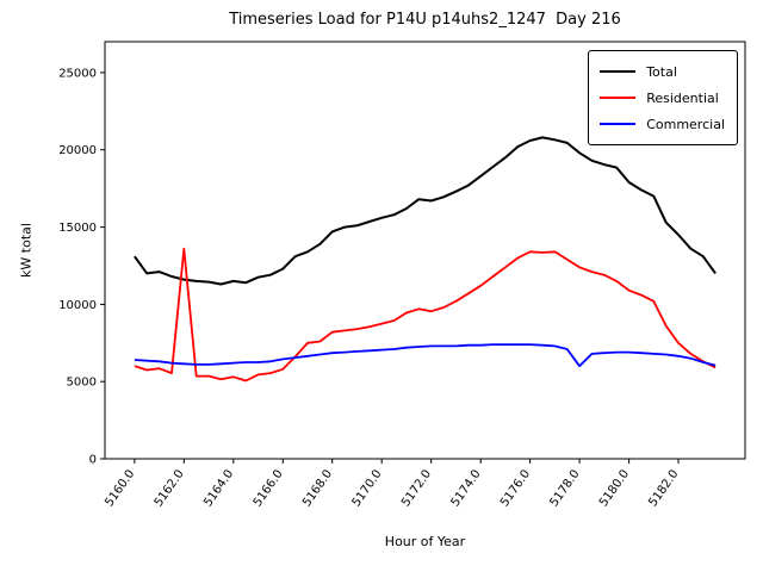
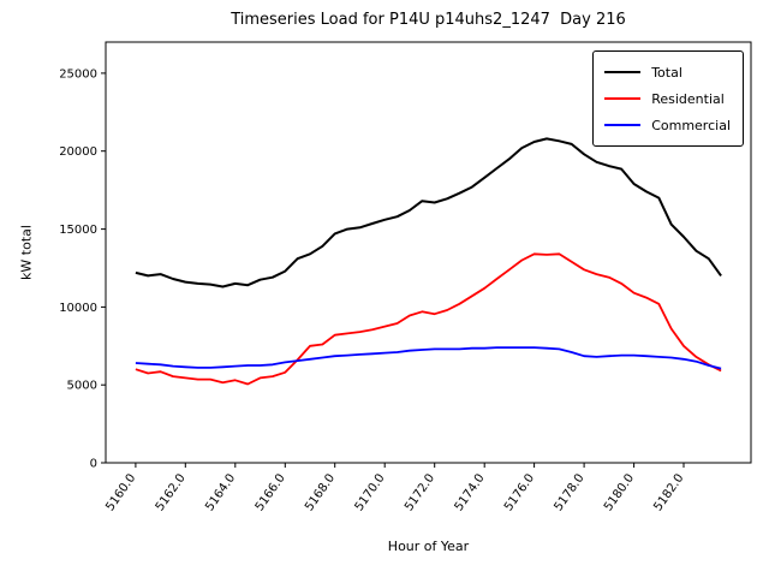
Total/5160.0: 13100 -> 12200
Residential/5162.0: 13600 -> 5400
Commercial/5178.0: 6000 -> 6800
